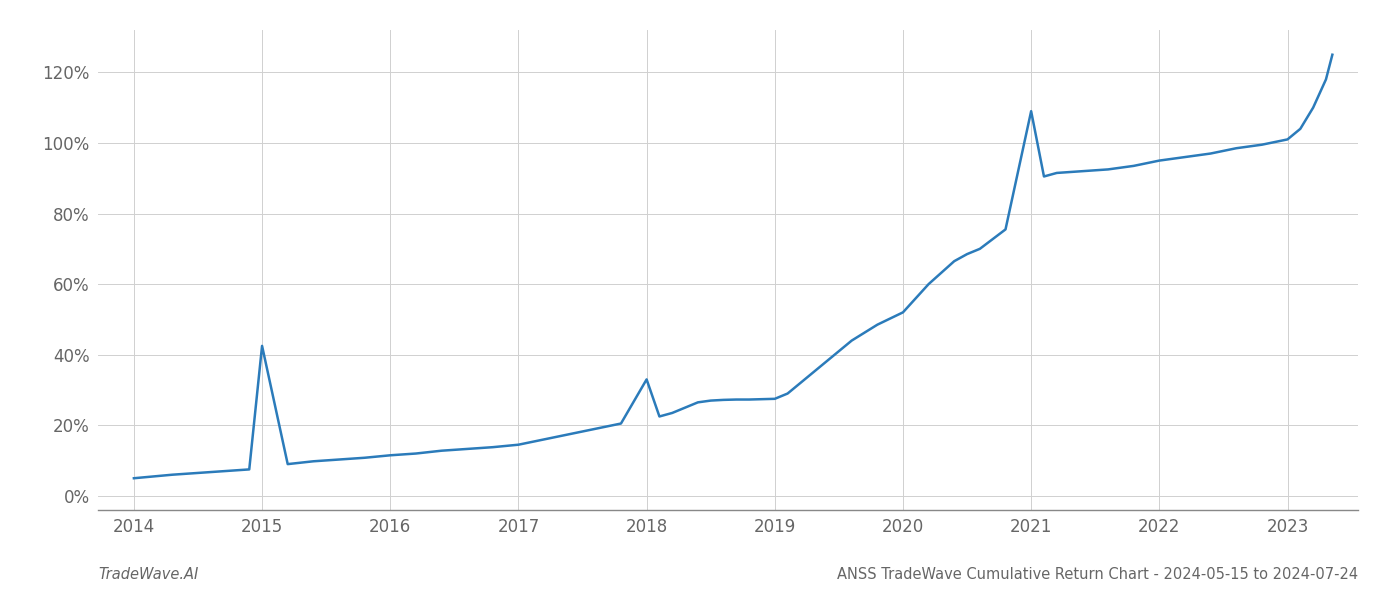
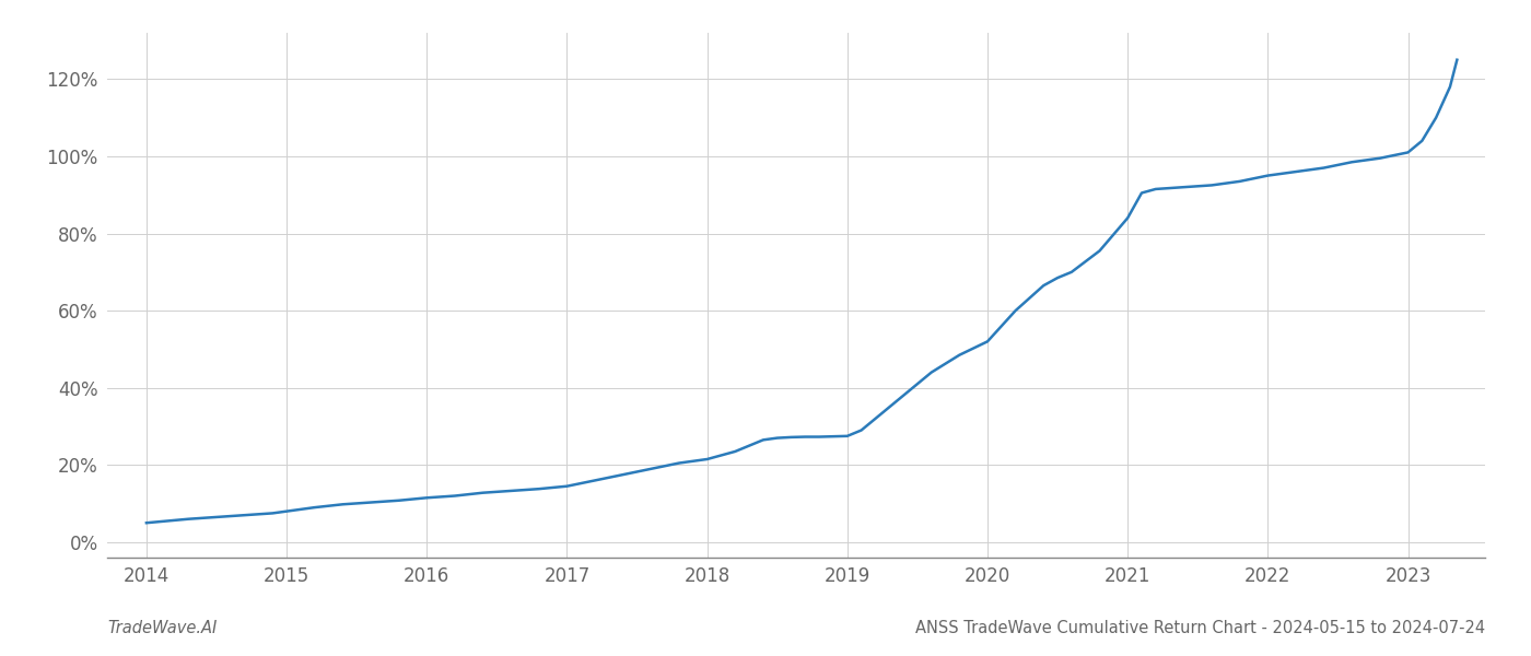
2015: 42.5% -> 8.0%
2018: 33.0% -> 21.5%
2021: 109.0% -> 84.0%
